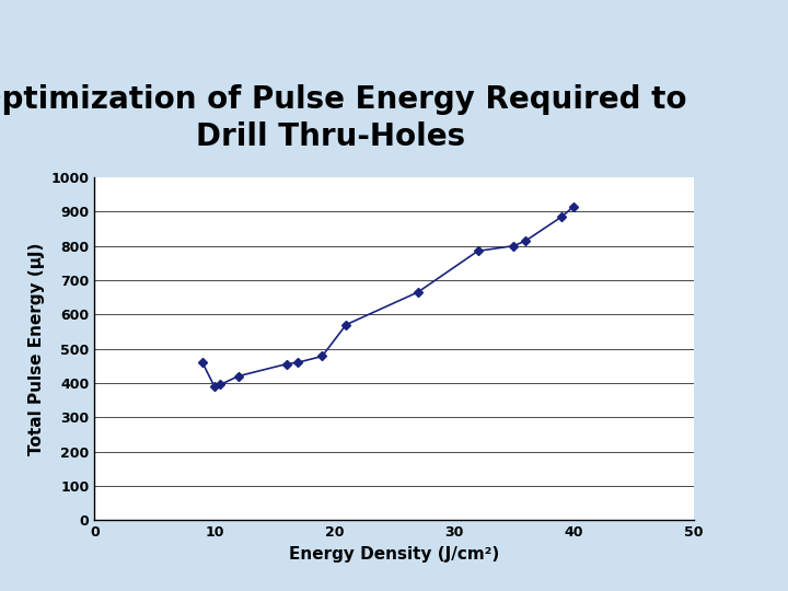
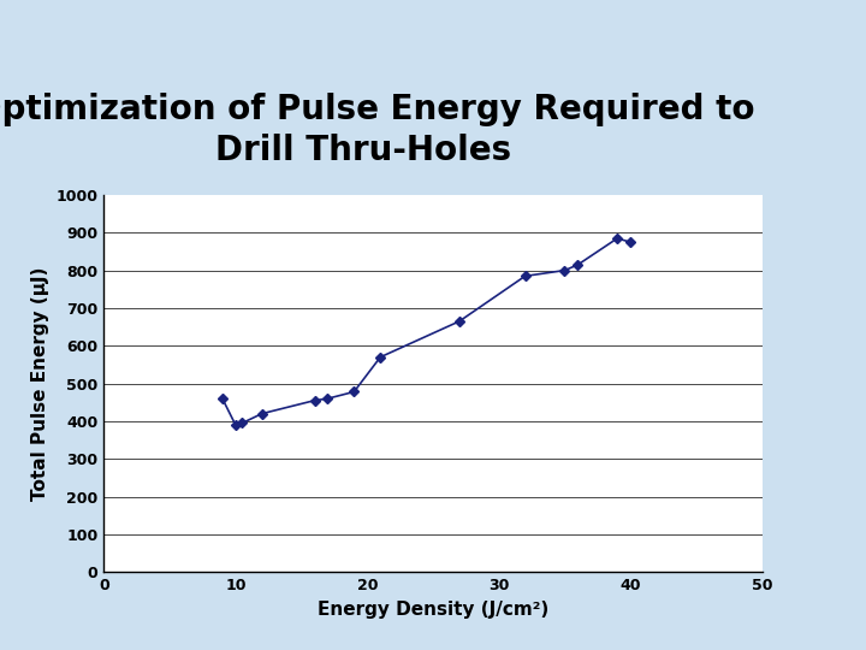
40: 915 -> 875
